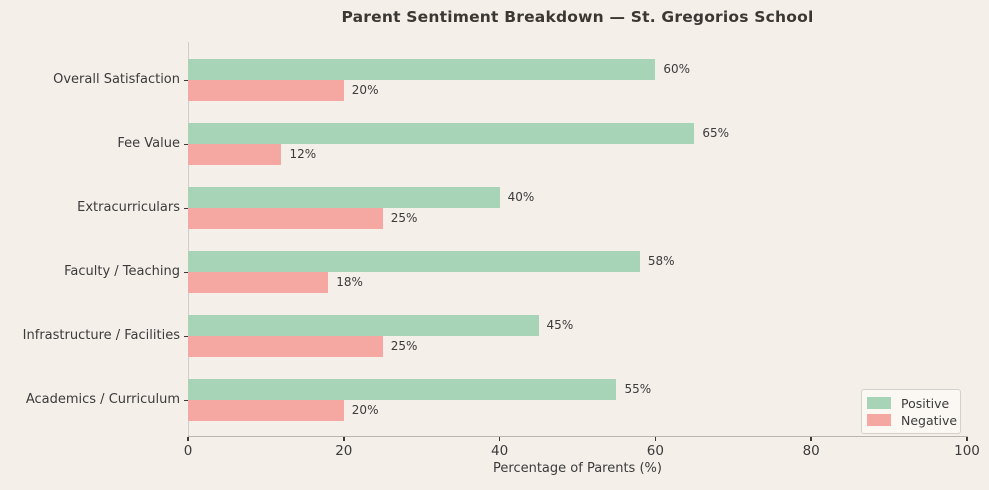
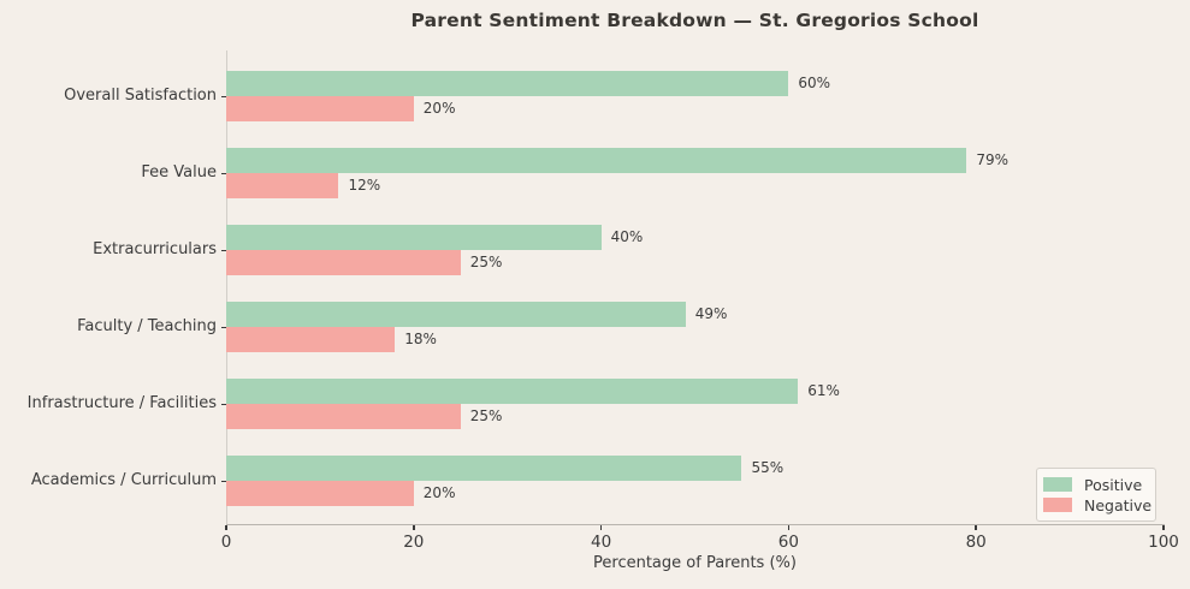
Positive/Fee Value: 65% -> 79%
Positive/Faculty / Teaching: 58% -> 49%
Positive/Infrastructure / Facilities: 45% -> 61%
